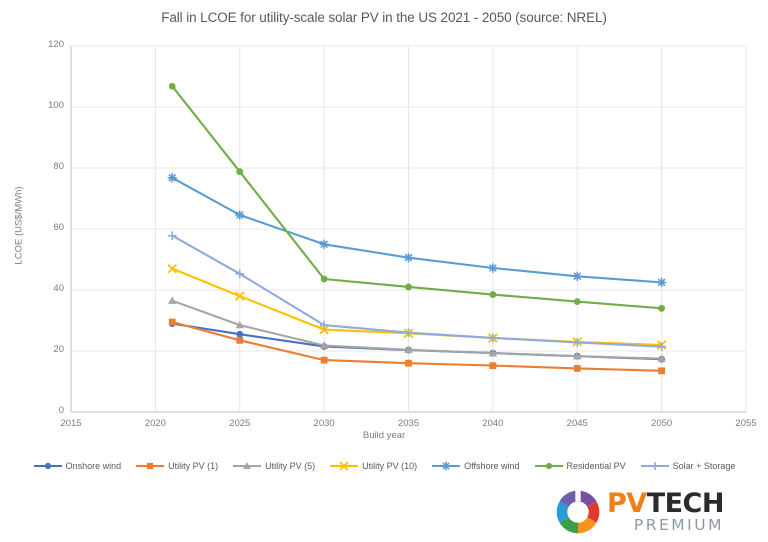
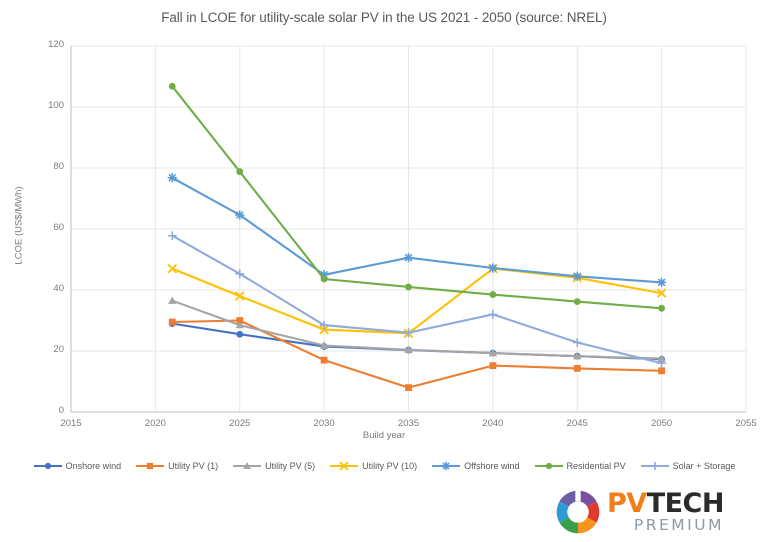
Utility PV (1)/2025: 24 -> 30
Offshore wind/2030: 55 -> 45
Utility PV (1)/2035: 16 -> 8
Utility PV (10)/2040: 24 -> 47
Solar + Storage/2040: 24 -> 32
Utility PV (10)/2045: 23 -> 44
Utility PV (10)/2050: 22 -> 39
Solar + Storage/2050: 21 -> 16
